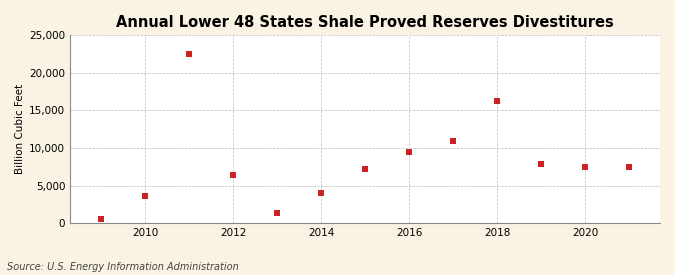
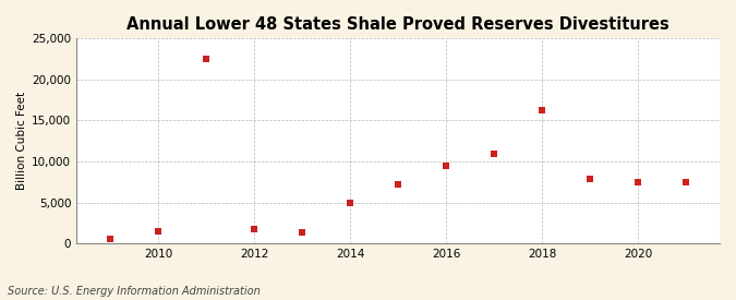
2010: 3,600 -> 1,500
2012: 6,400 -> 1,700
2014: 4,000 -> 5,000
